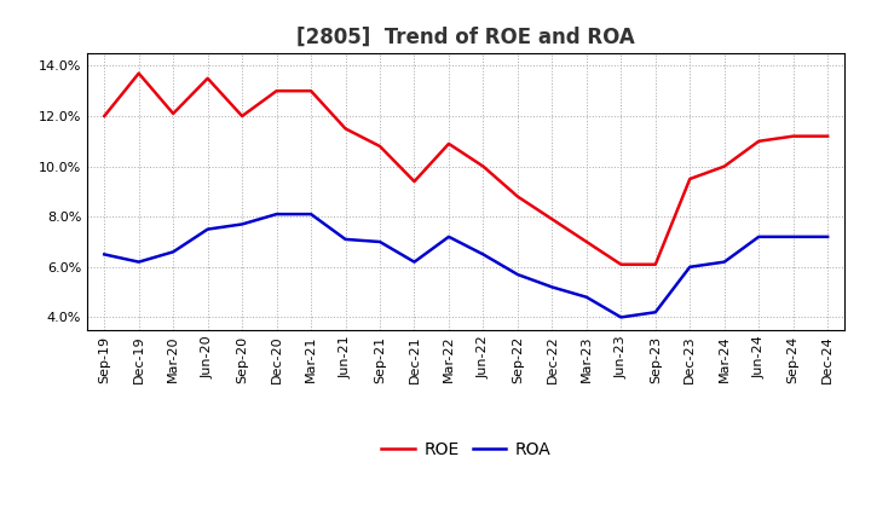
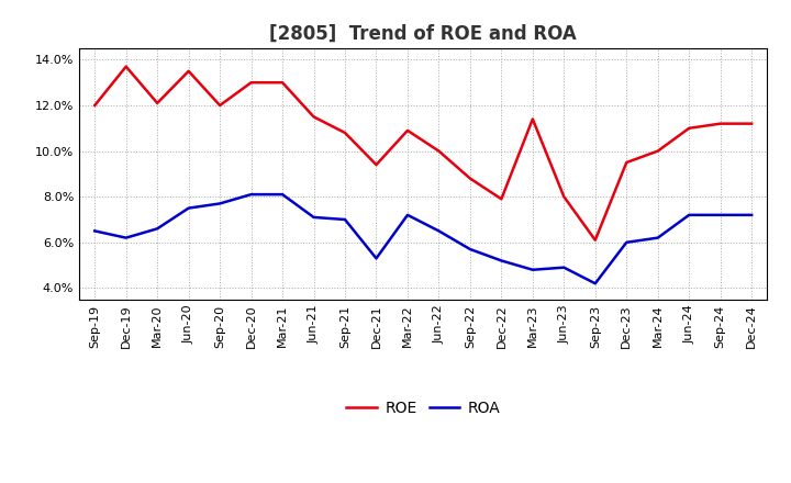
ROA/Dec-21: 6.2% -> 5.3%
ROE/Mar-23: 7.0% -> 11.4%
ROE/Jun-23: 6.1% -> 8.0%
ROA/Jun-23: 4.0% -> 4.9%
